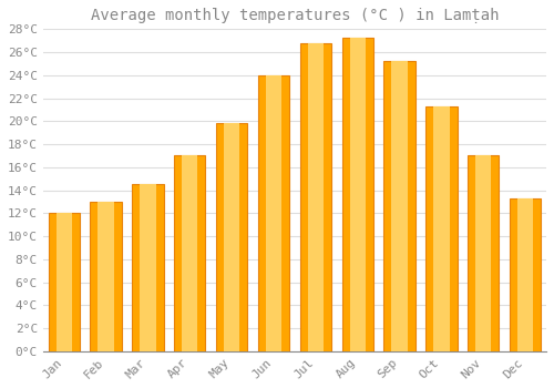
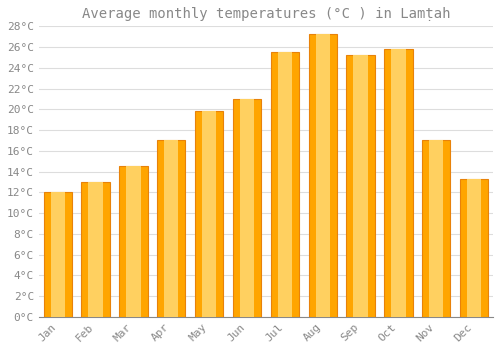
Jun: 24.0°C -> 21.0°C
Jul: 26.8°C -> 25.5°C
Oct: 21.3°C -> 25.8°C
